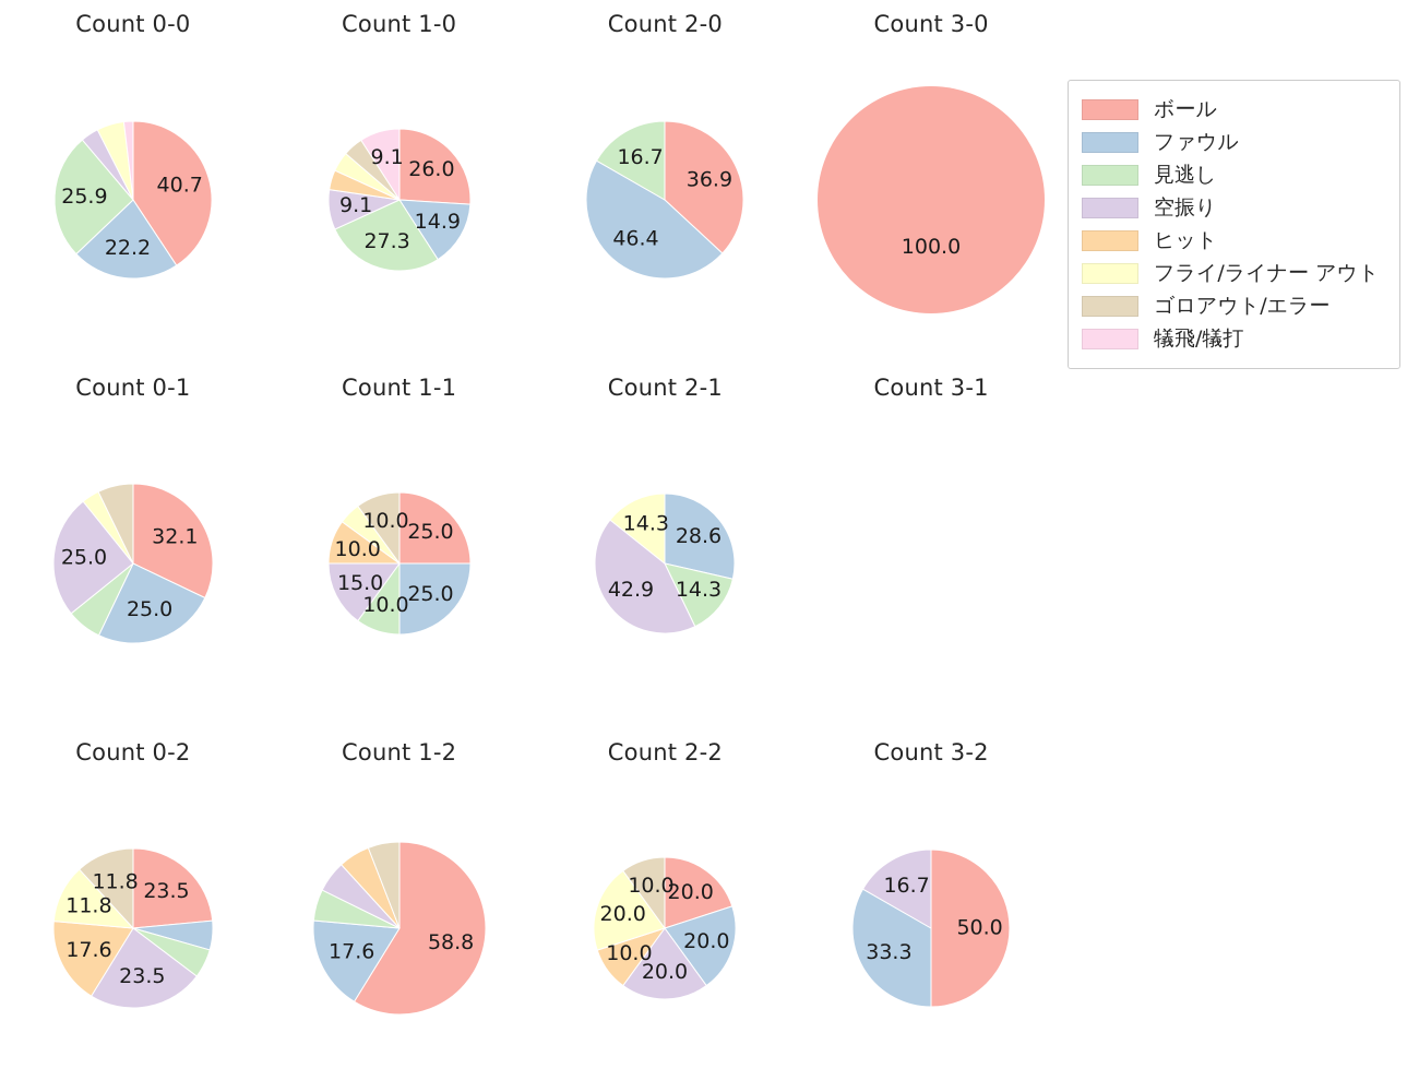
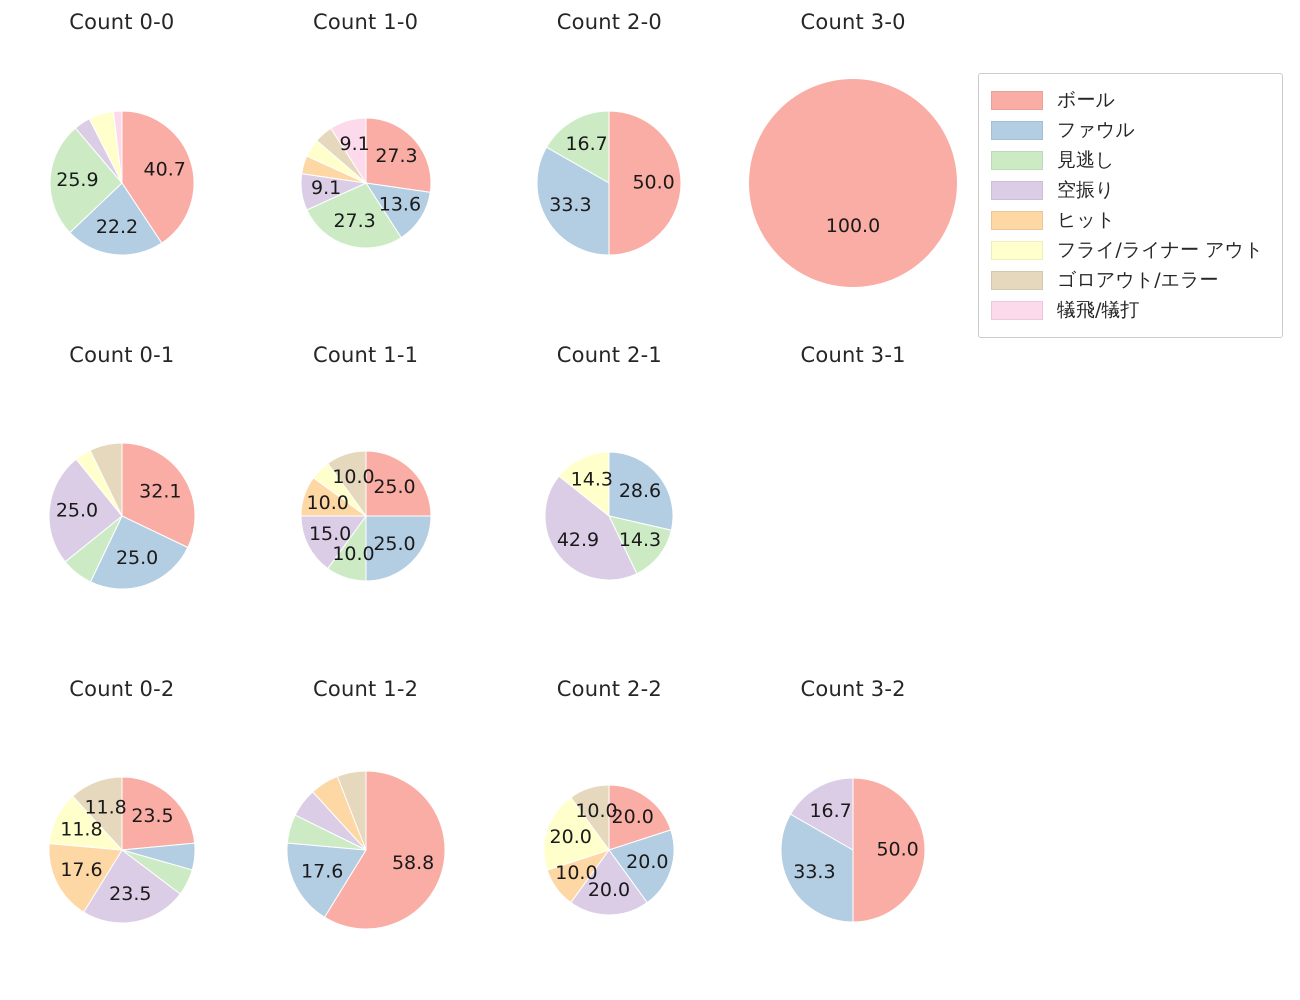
Count 1-0/ボール: 26.0 -> 27.3
Count 1-0/ファウル: 14.9 -> 13.6
Count 2-0/ボール: 36.9 -> 50.0
Count 2-0/ファウル: 46.4 -> 33.3
